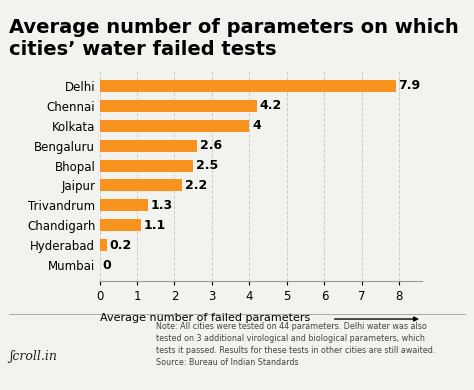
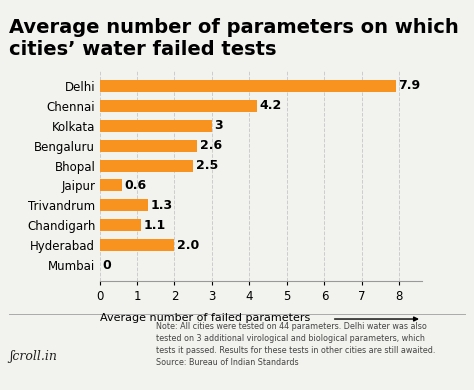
Kolkata: 4 -> 3
Jaipur: 2.2 -> 0.6
Hyderabad: 0.2 -> 2.0
